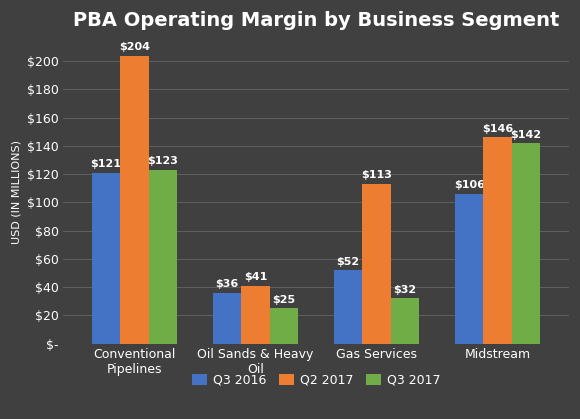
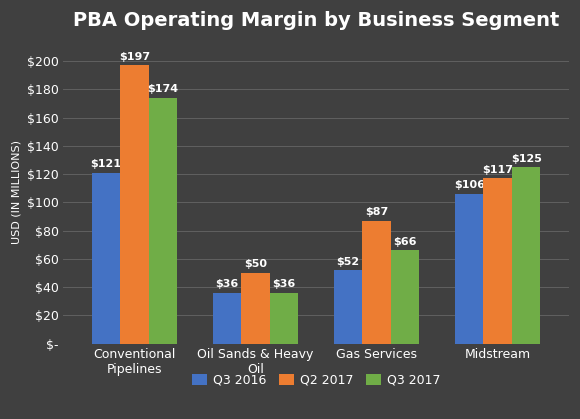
Q2 2017/Conventional Pipelines: $204 -> $197
Q3 2017/Conventional Pipelines: $123 -> $174
Q2 2017/Oil Sands & Heavy Oil: $41 -> $50
Q3 2017/Oil Sands & Heavy Oil: $25 -> $36
Q2 2017/Gas Services: $113 -> $87
Q3 2017/Gas Services: $32 -> $66
Q2 2017/Midstream: $146 -> $117
Q3 2017/Midstream: $142 -> $125
